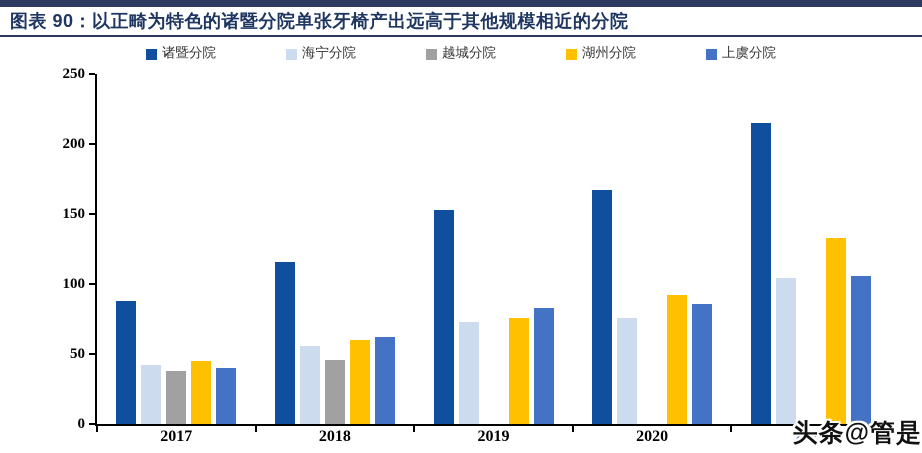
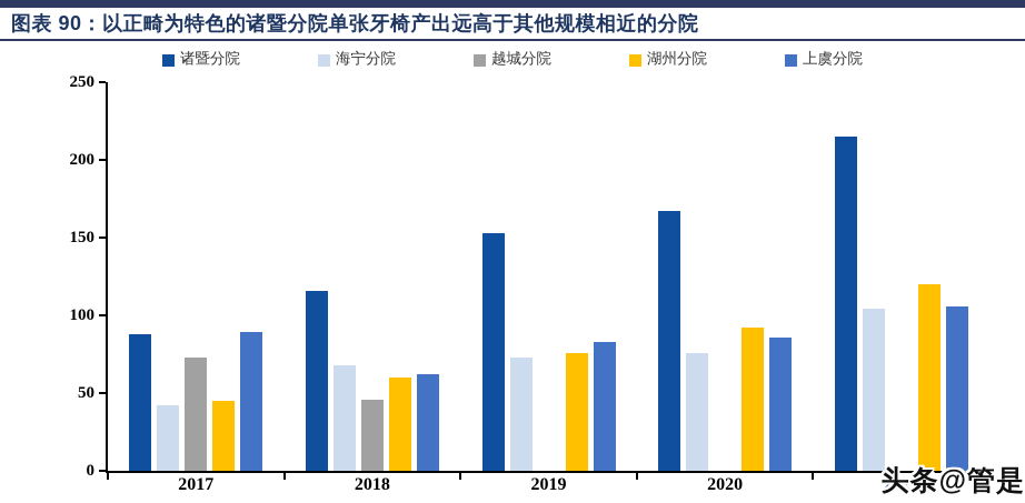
越城分院/2017: 38 -> 73
上虞分院/2017: 40 -> 89
海宁分院/2018: 56 -> 68
湖州分院/2021: 133 -> 120
